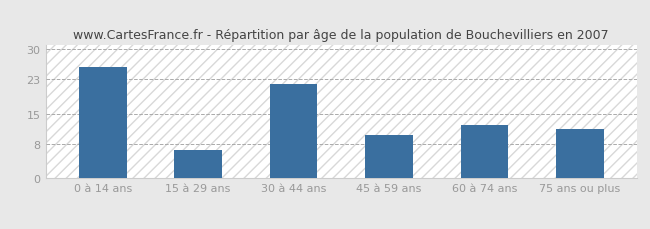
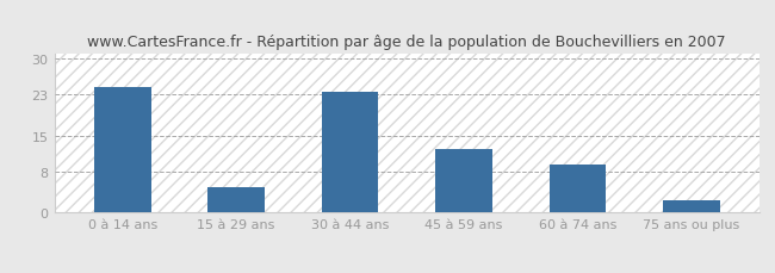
0 à 14 ans: 26.0 -> 24.5
15 à 29 ans: 6.5 -> 5.0
30 à 44 ans: 22.0 -> 23.5
45 à 59 ans: 10.0 -> 12.5
60 à 74 ans: 12.5 -> 9.5
75 ans ou plus: 11.5 -> 2.5
